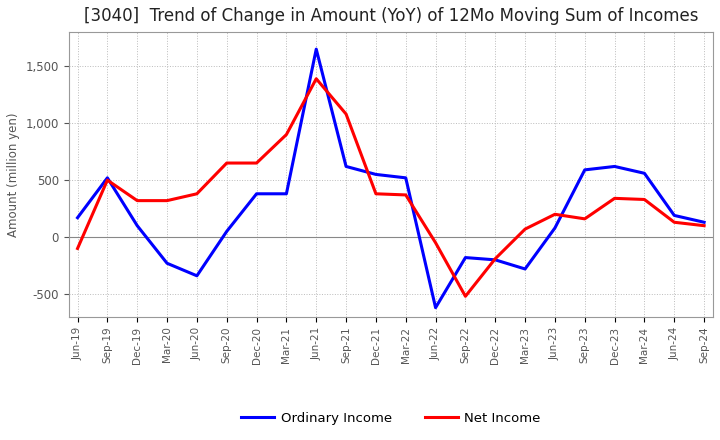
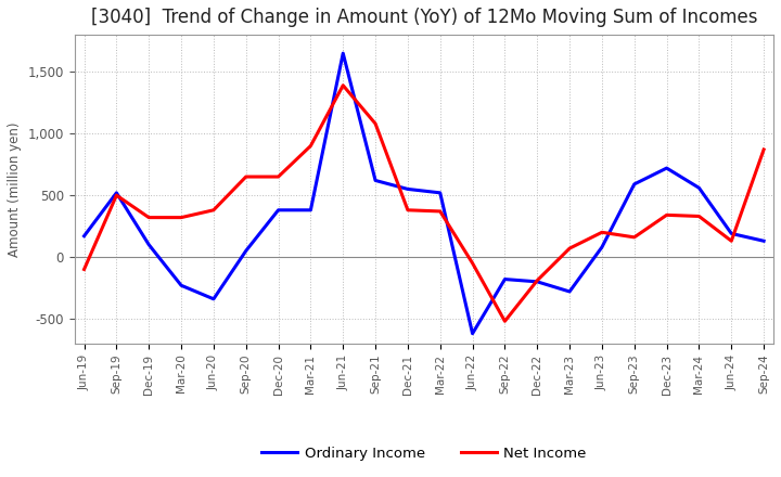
Ordinary Income/Dec-23: 620 -> 720
Net Income/Sep-24: 100 -> 870
